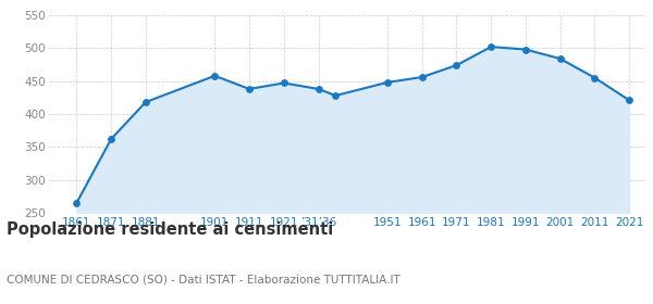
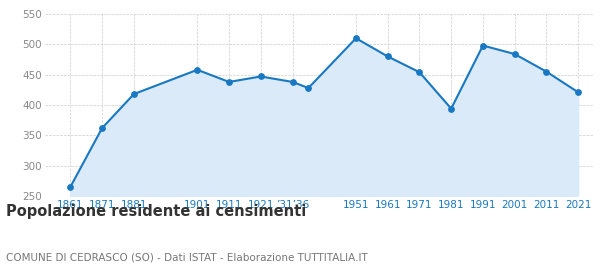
1951: 448 -> 510
1961: 456 -> 480
1971: 474 -> 454
1981: 502 -> 394
